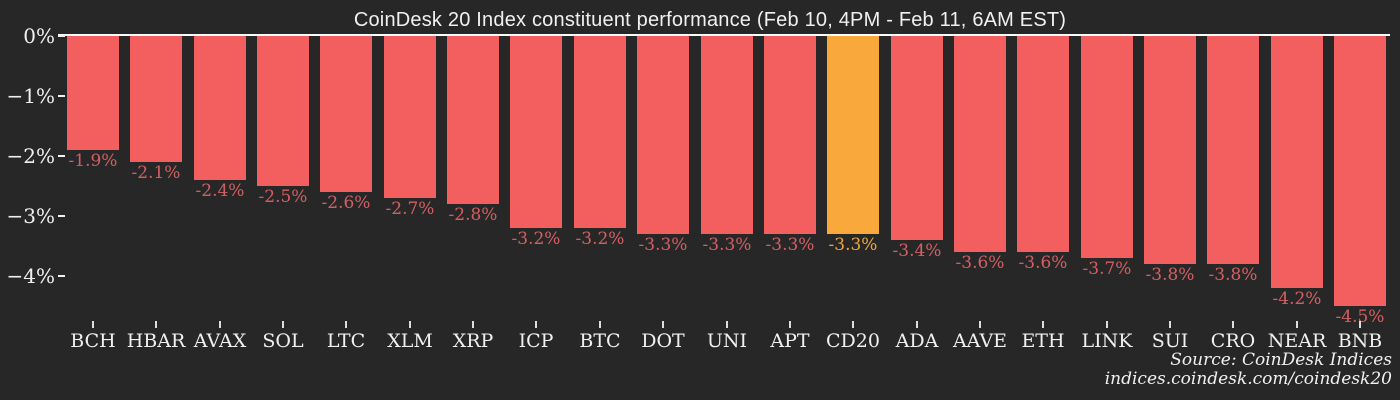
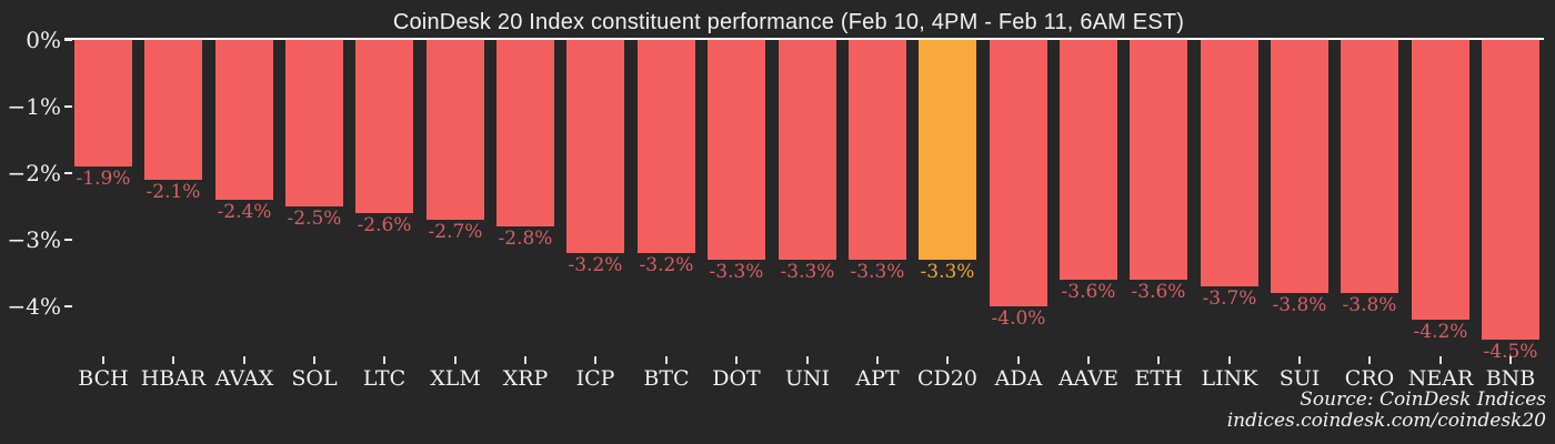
ADA: -3.4% -> -4.0%
